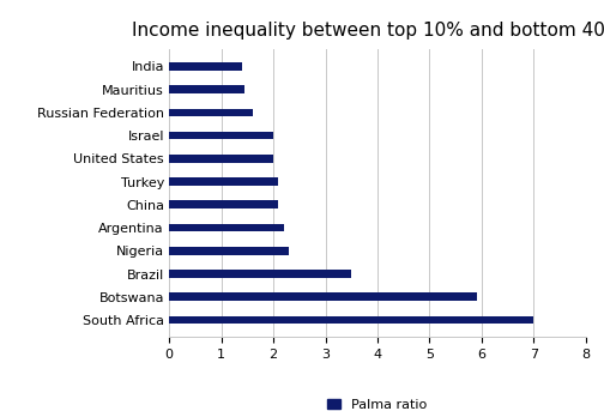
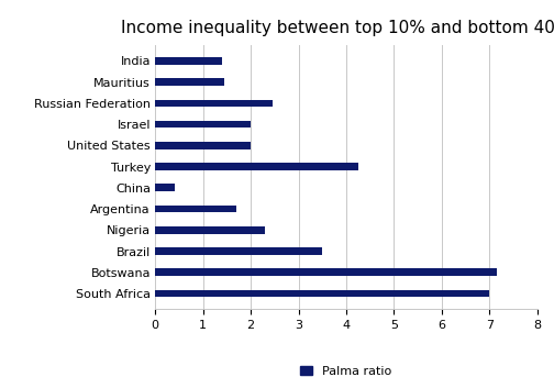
Russian Federation: 1.60 -> 2.45
Turkey: 2.10 -> 4.25
China: 2.10 -> 0.40
Argentina: 2.20 -> 1.70
Botswana: 5.90 -> 7.15
